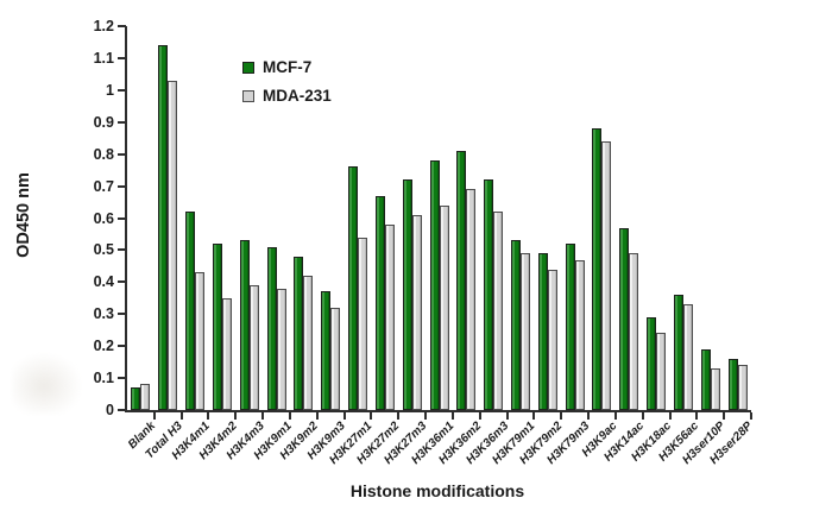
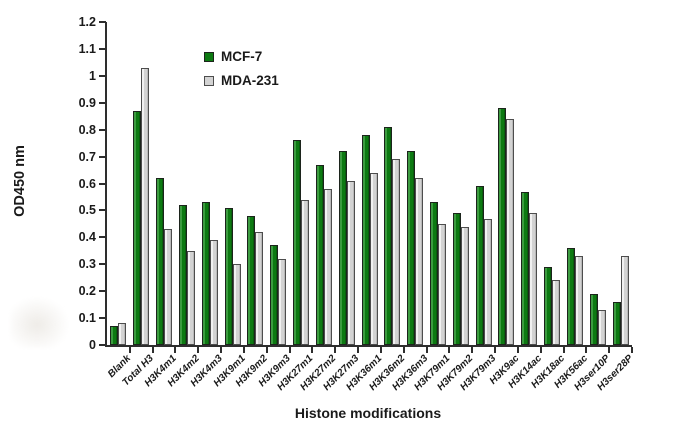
MCF-7/Total H3: 1.14 -> 0.87
MDA-231/H3K9m1: 0.38 -> 0.30
MDA-231/H3K79m1: 0.49 -> 0.45
MCF-7/H3K79m3: 0.52 -> 0.59
MDA-231/H3ser28P: 0.14 -> 0.33
